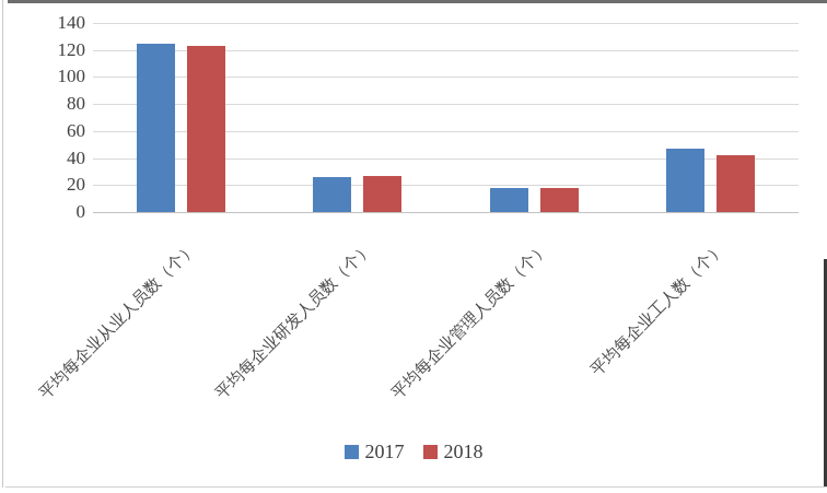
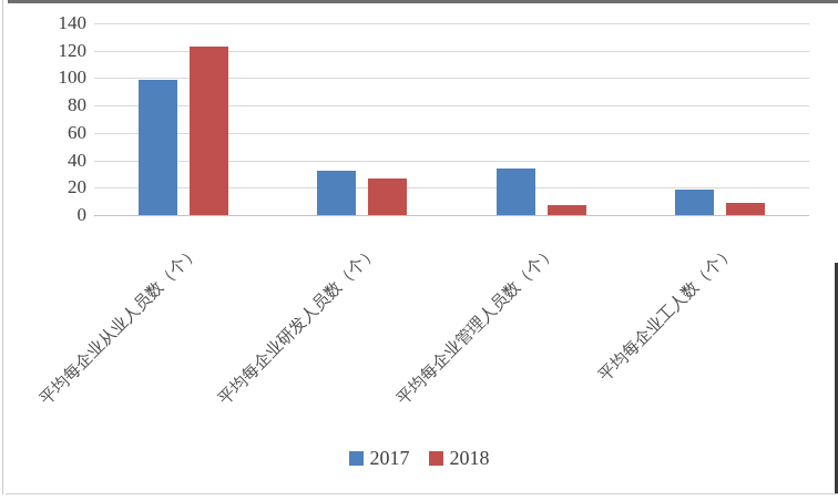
2017/平均每企业从业人员数（个）: 125 -> 99
2017/平均每企业研发人员数（个）: 26 -> 32
2017/平均每企业管理人员数（个）: 18 -> 34
2018/平均每企业管理人员数（个）: 18 -> 7
2017/平均每企业工人数（个）: 47 -> 19
2018/平均每企业工人数（个）: 42 -> 9
